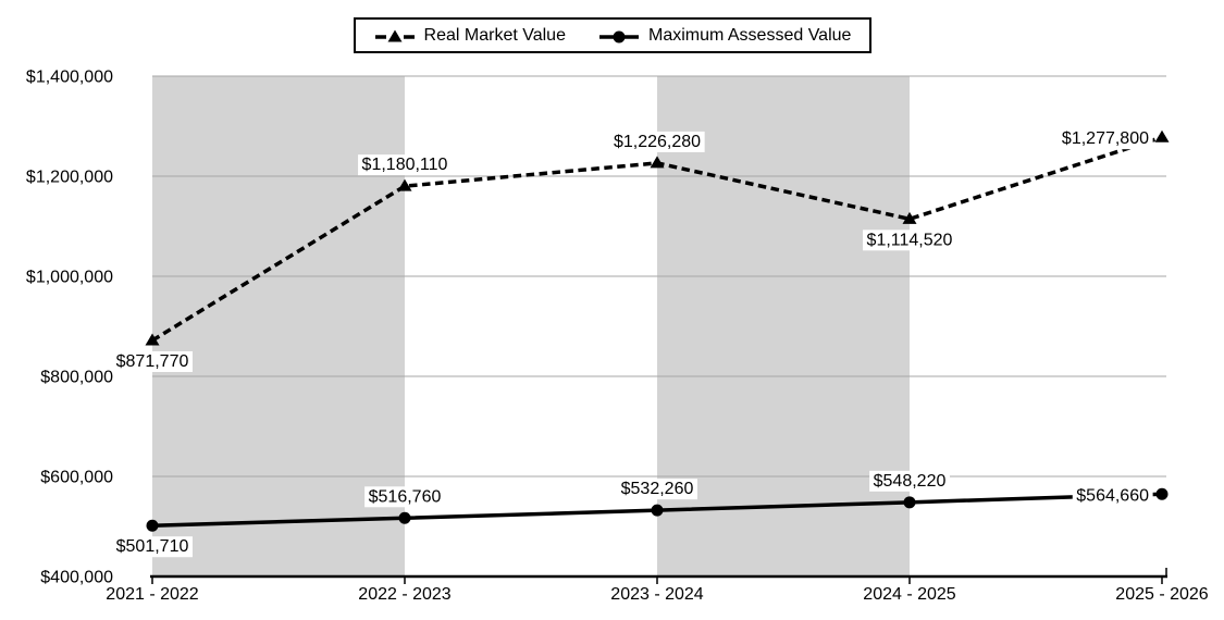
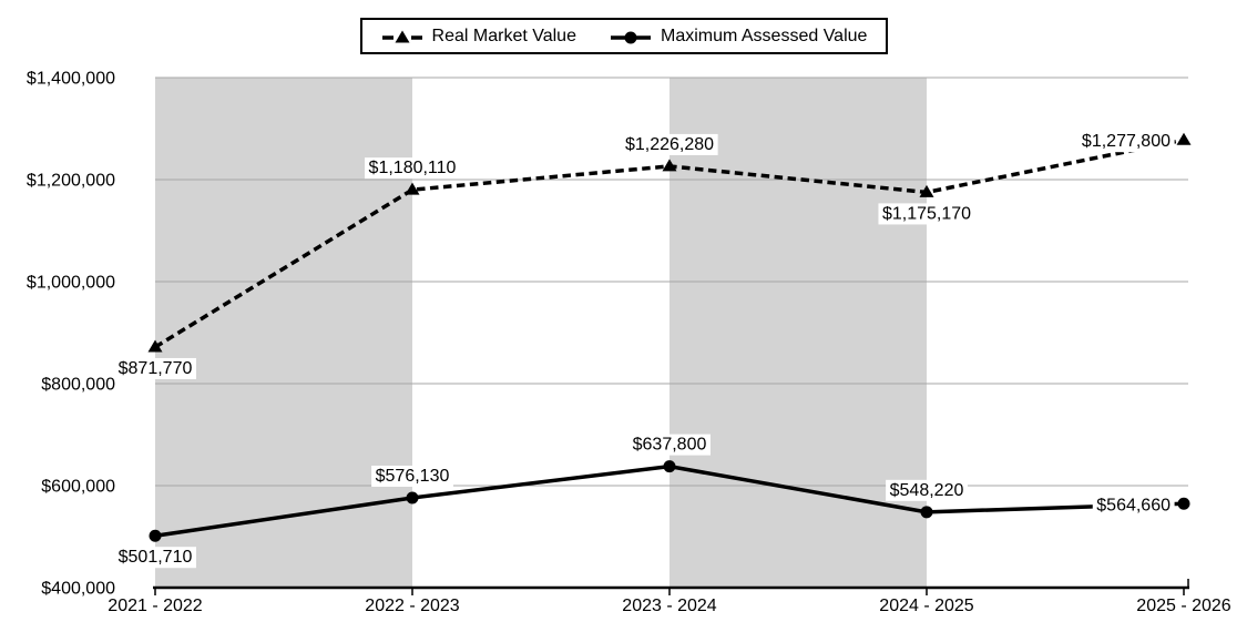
Maximum Assessed Value/2022 - 2023: $516,760 -> $576,130
Maximum Assessed Value/2023 - 2024: $532,260 -> $637,800
Real Market Value/2024 - 2025: $1,114,520 -> $1,175,170
